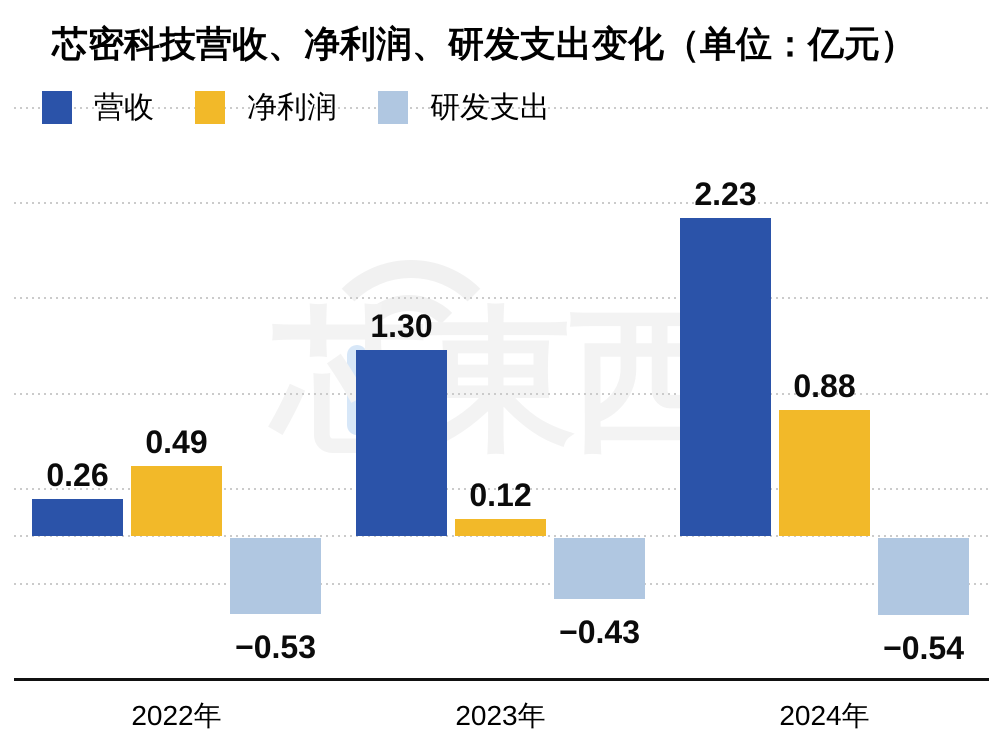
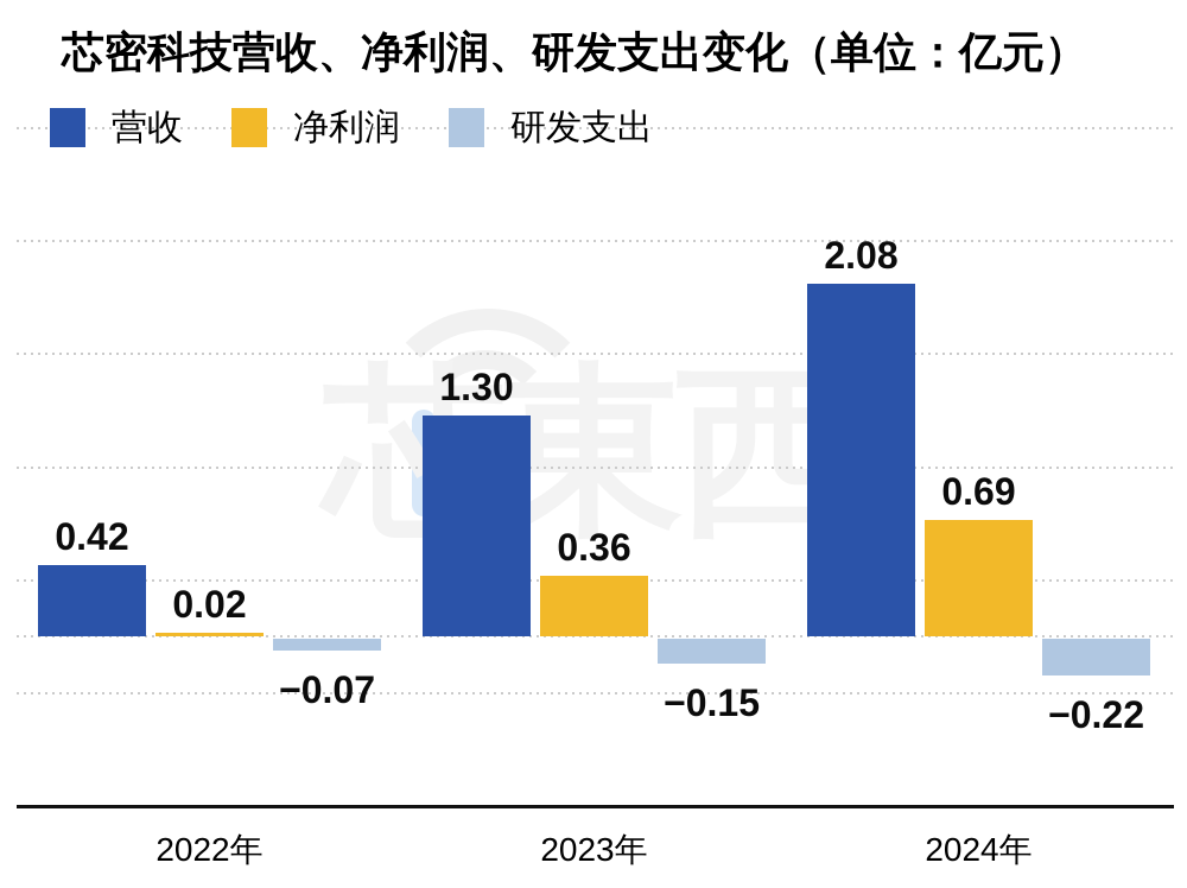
营收/2022年: 0.26 -> 0.42
净利润/2022年: 0.49 -> 0.02
研发支出/2022年: −0.53 -> −0.07
净利润/2023年: 0.12 -> 0.36
研发支出/2023年: −0.43 -> −0.15
营收/2024年: 2.23 -> 2.08
净利润/2024年: 0.88 -> 0.69
研发支出/2024年: −0.54 -> −0.22
